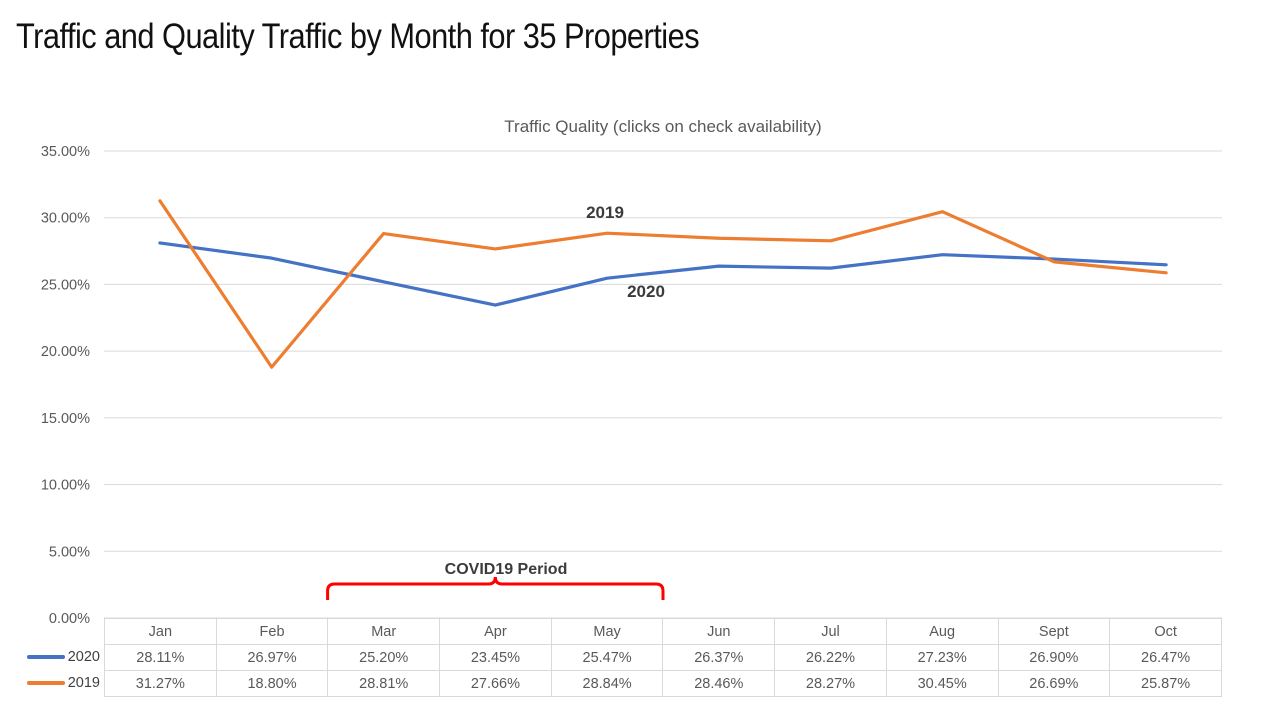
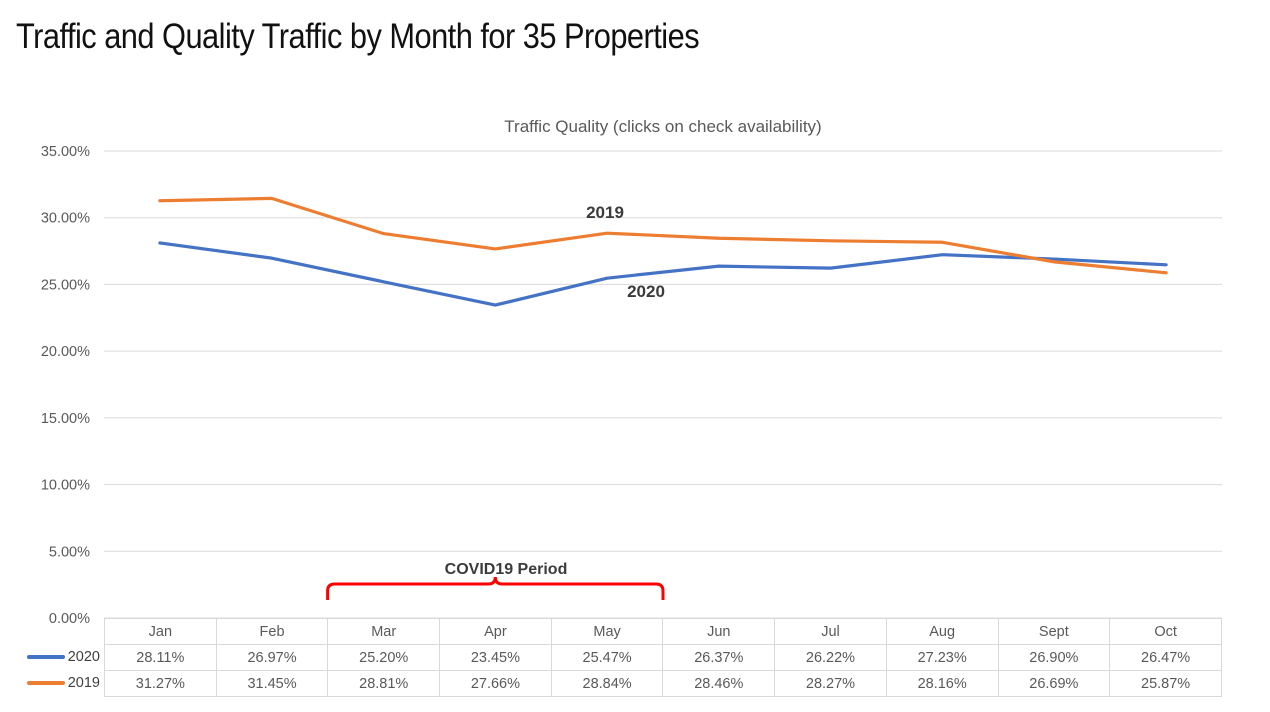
2019/Feb: 18.80% -> 31.45%
2019/Aug: 30.45% -> 28.16%
